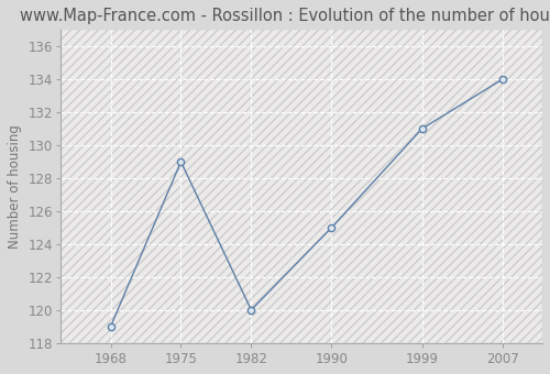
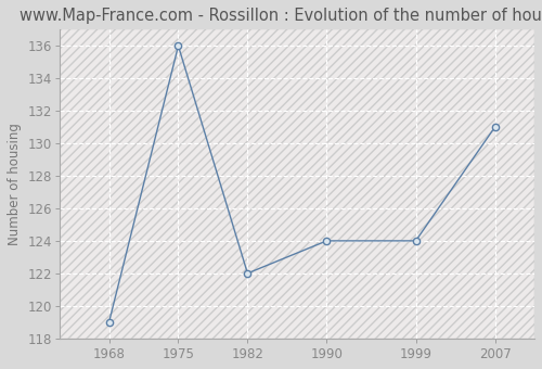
1975: 129 -> 136
1982: 120 -> 122
1990: 125 -> 124
1999: 131 -> 124
2007: 134 -> 131
